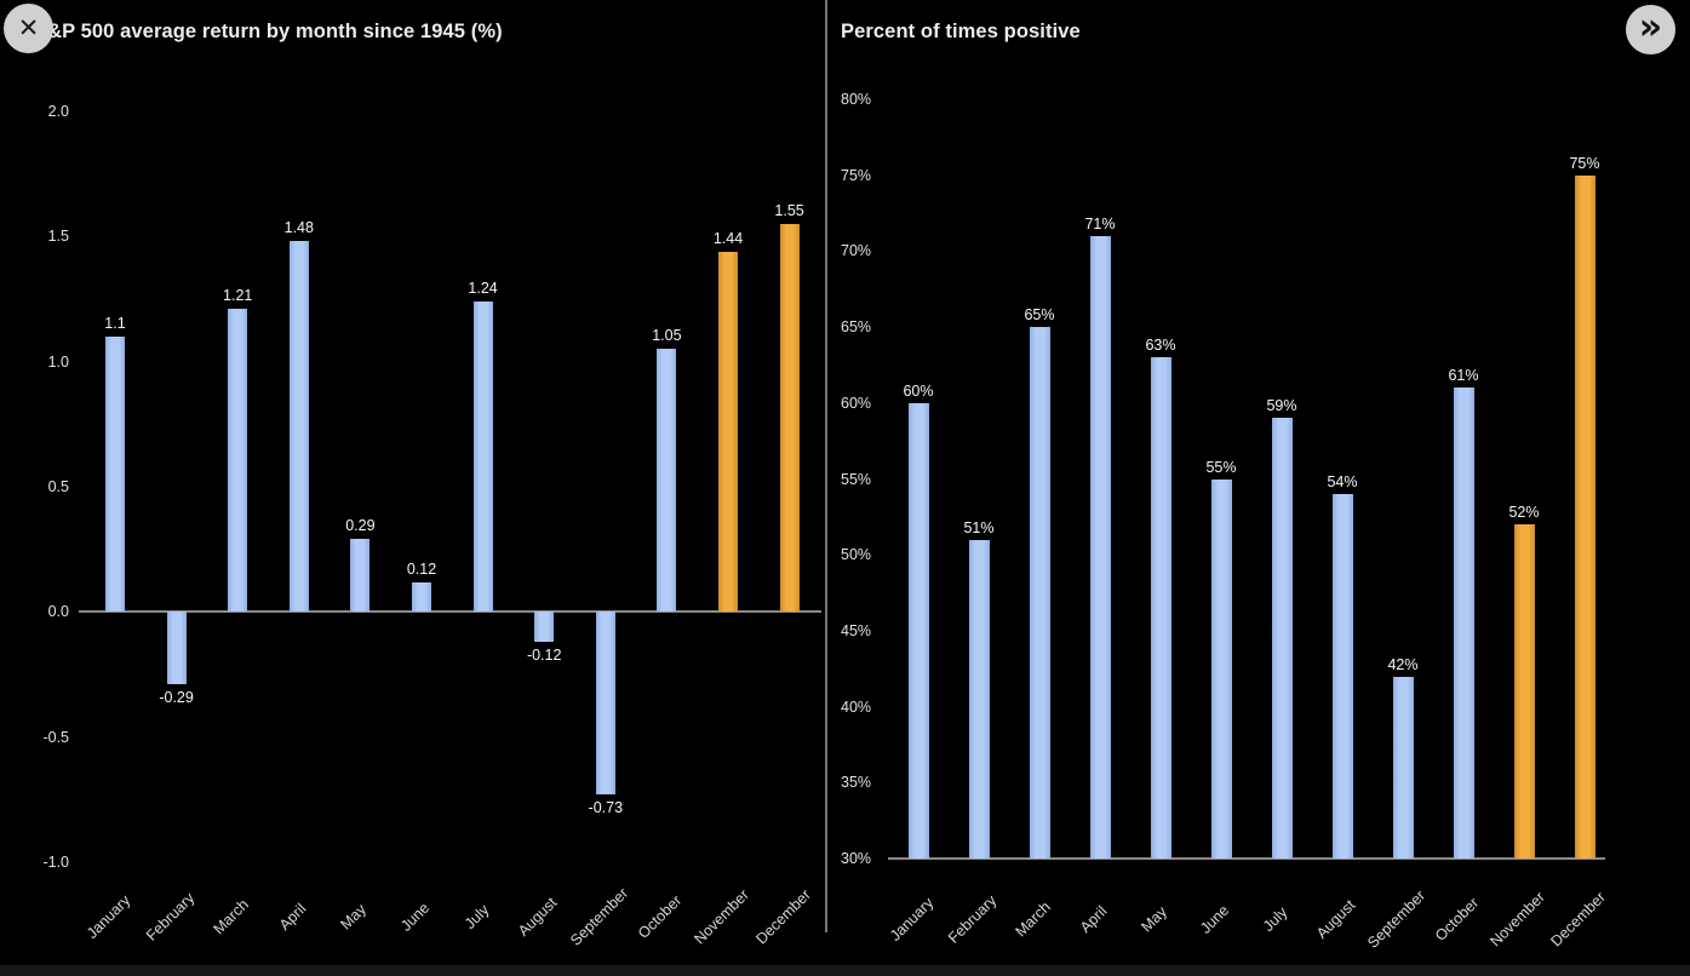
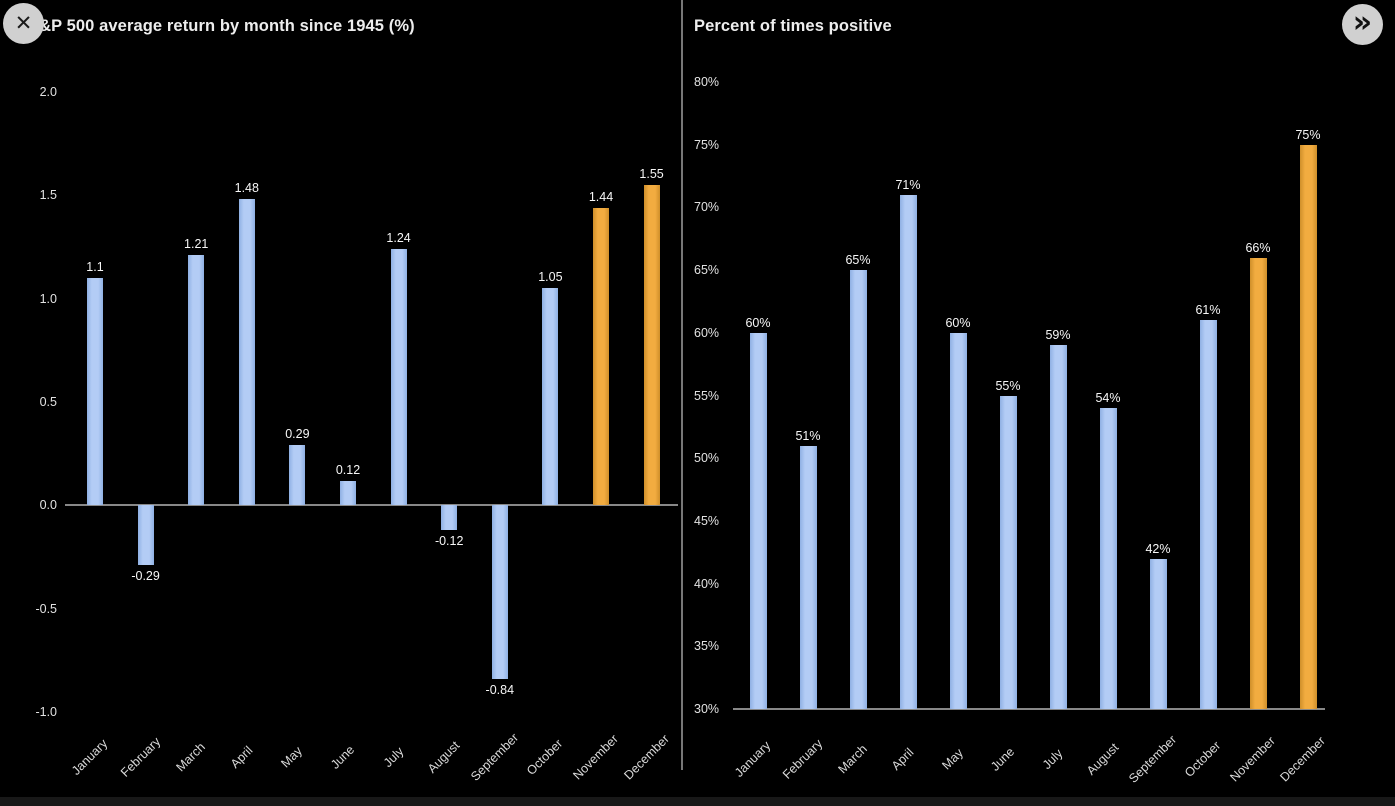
S&P 500 average return by month since 1945 (%)/September: -0.73 -> -0.84
Percent of times positive/May: 63% -> 60%
Percent of times positive/November: 52% -> 66%
